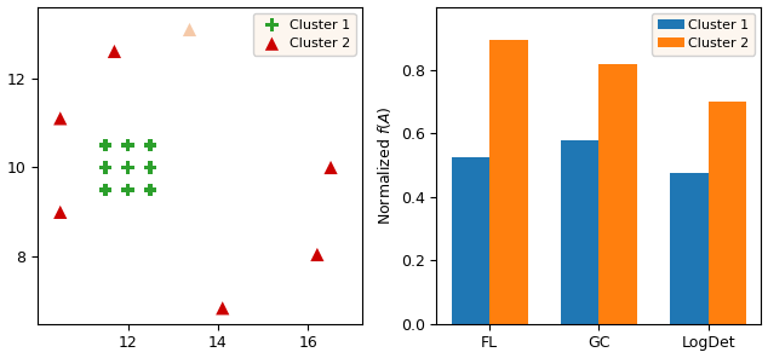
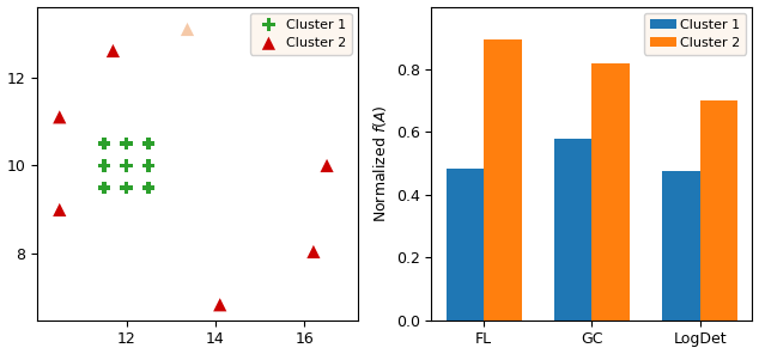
Cluster 1/FL: 0.525 -> 0.485
